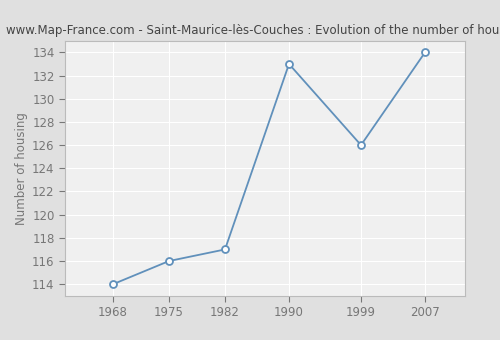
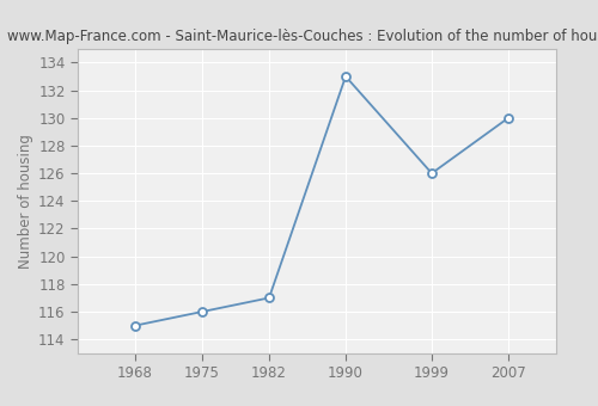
1968: 114 -> 115
2007: 134 -> 130
